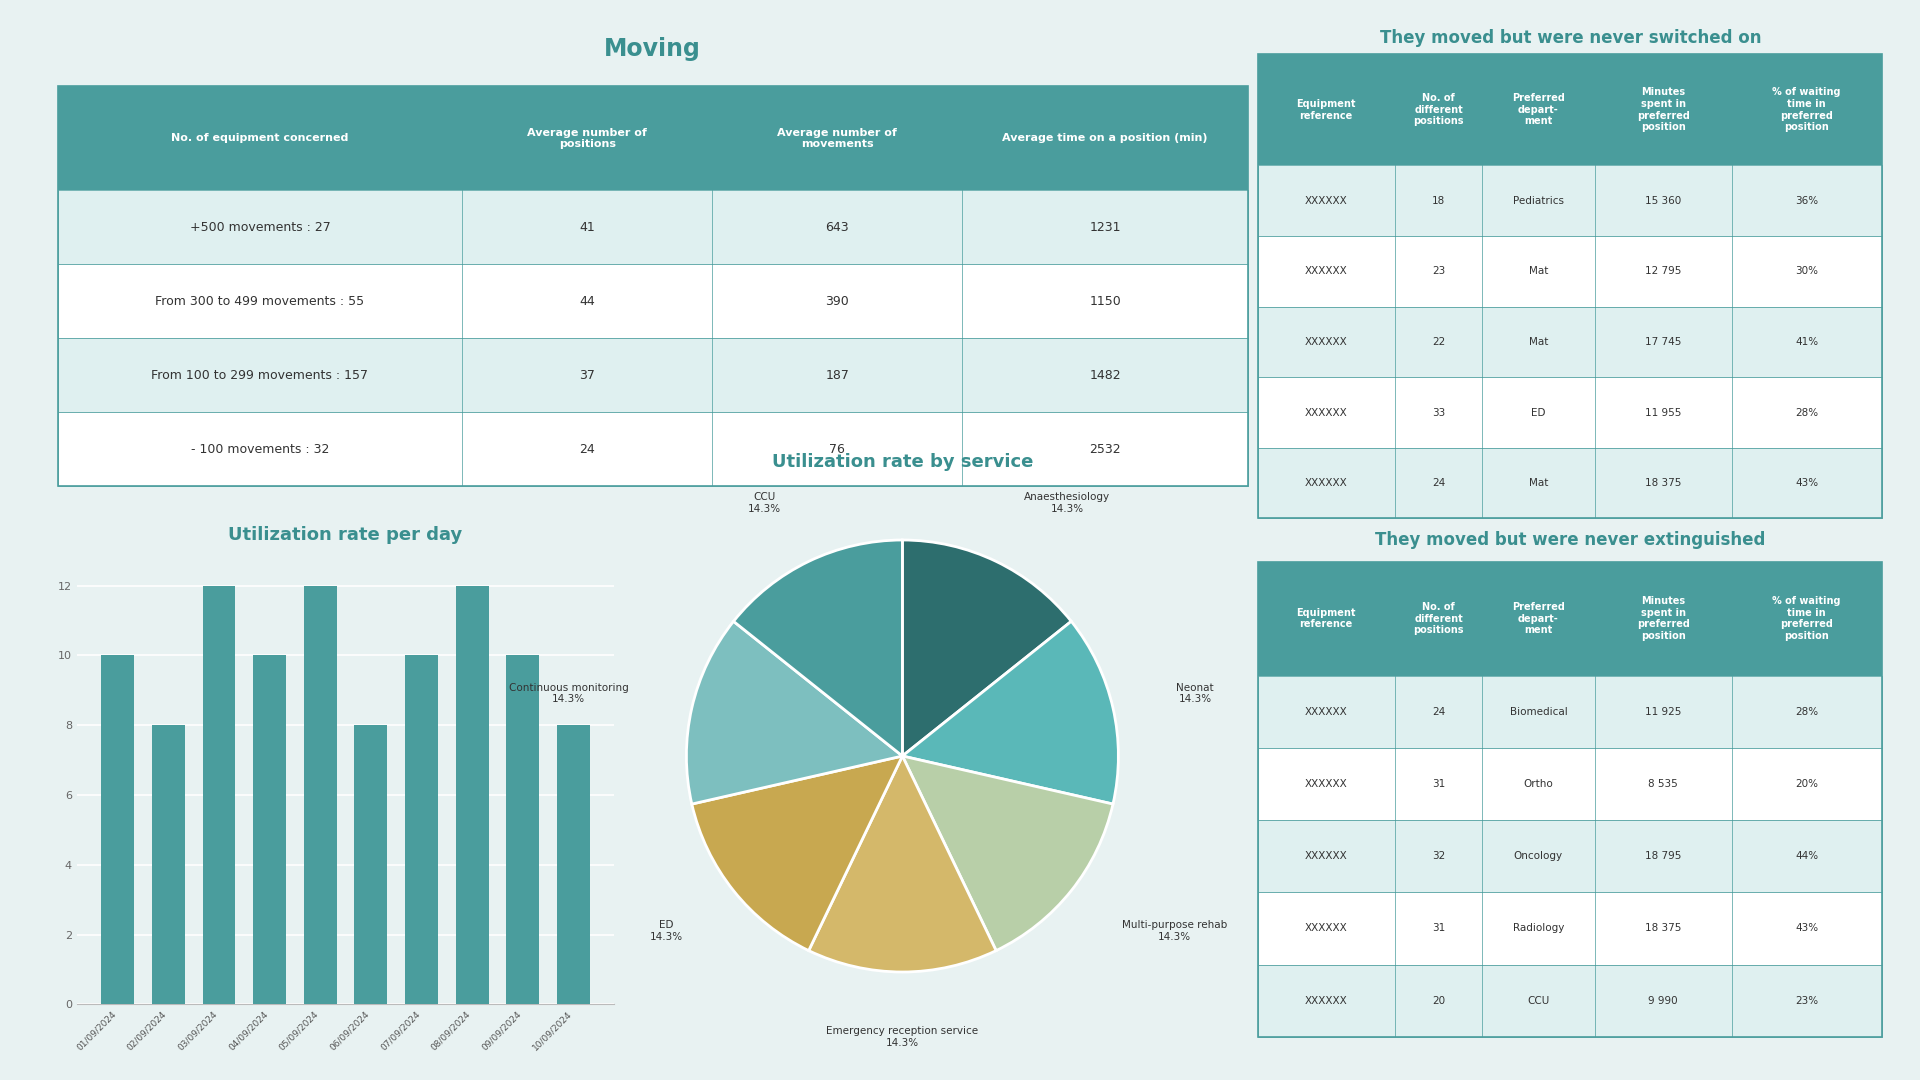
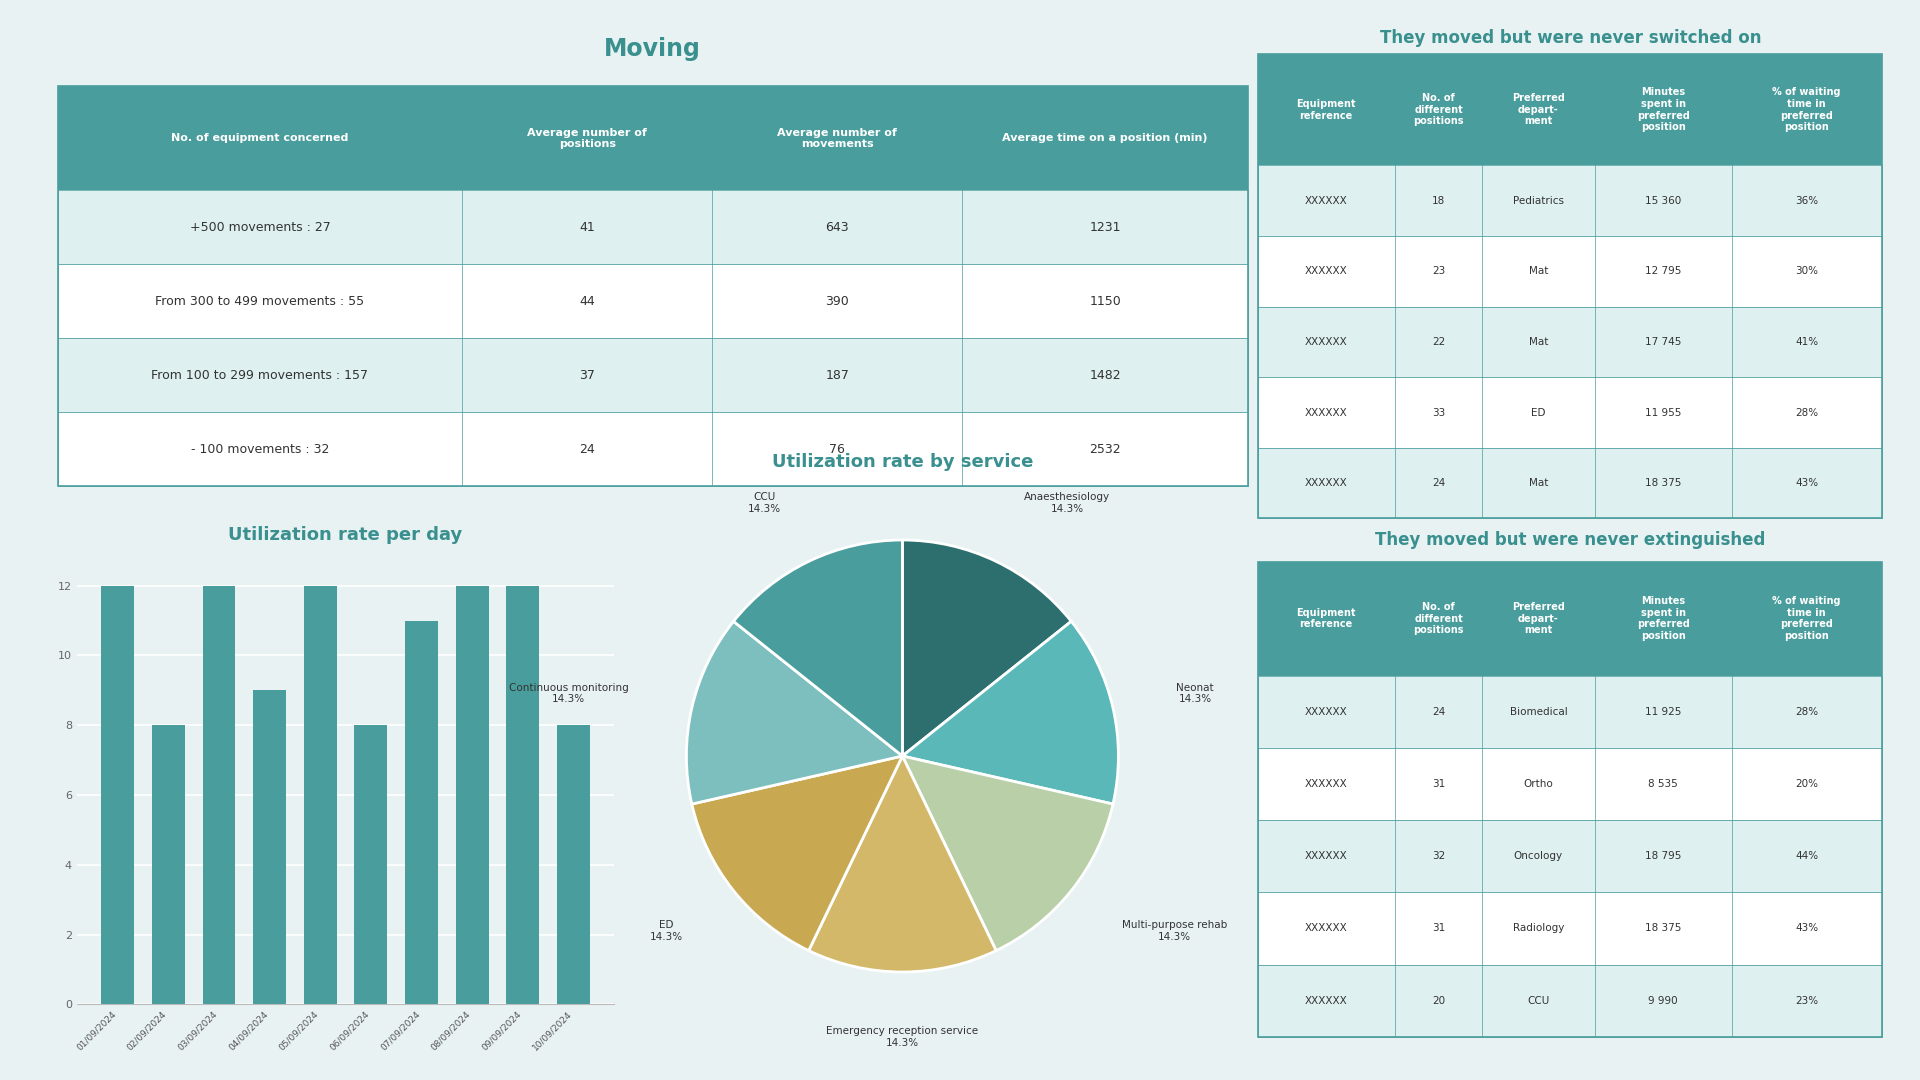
01/09/2024: 10 -> 12
04/09/2024: 10 -> 9
07/09/2024: 10 -> 11
09/09/2024: 10 -> 12
